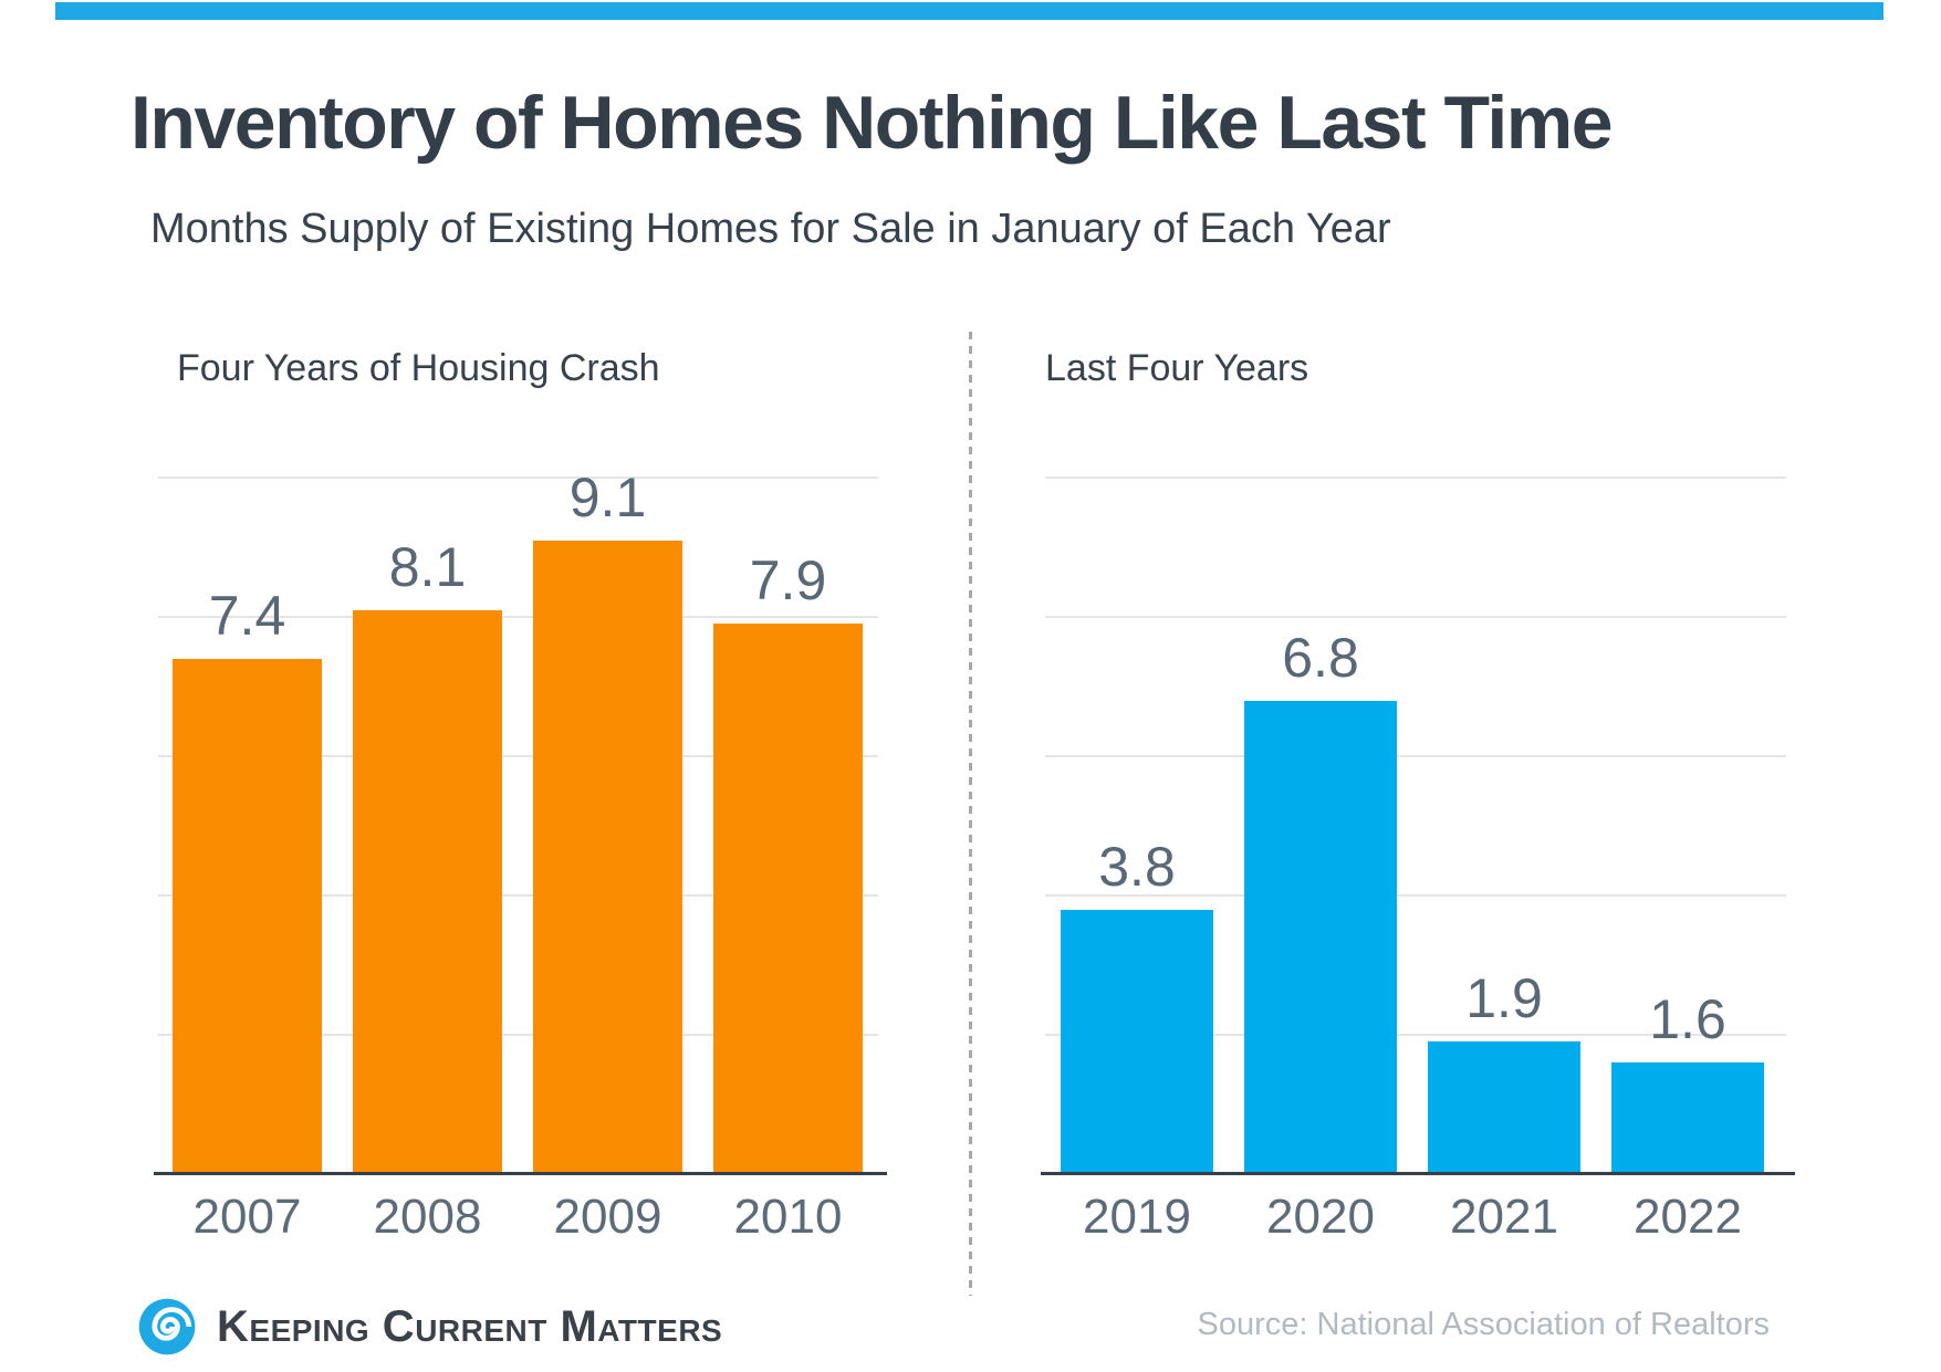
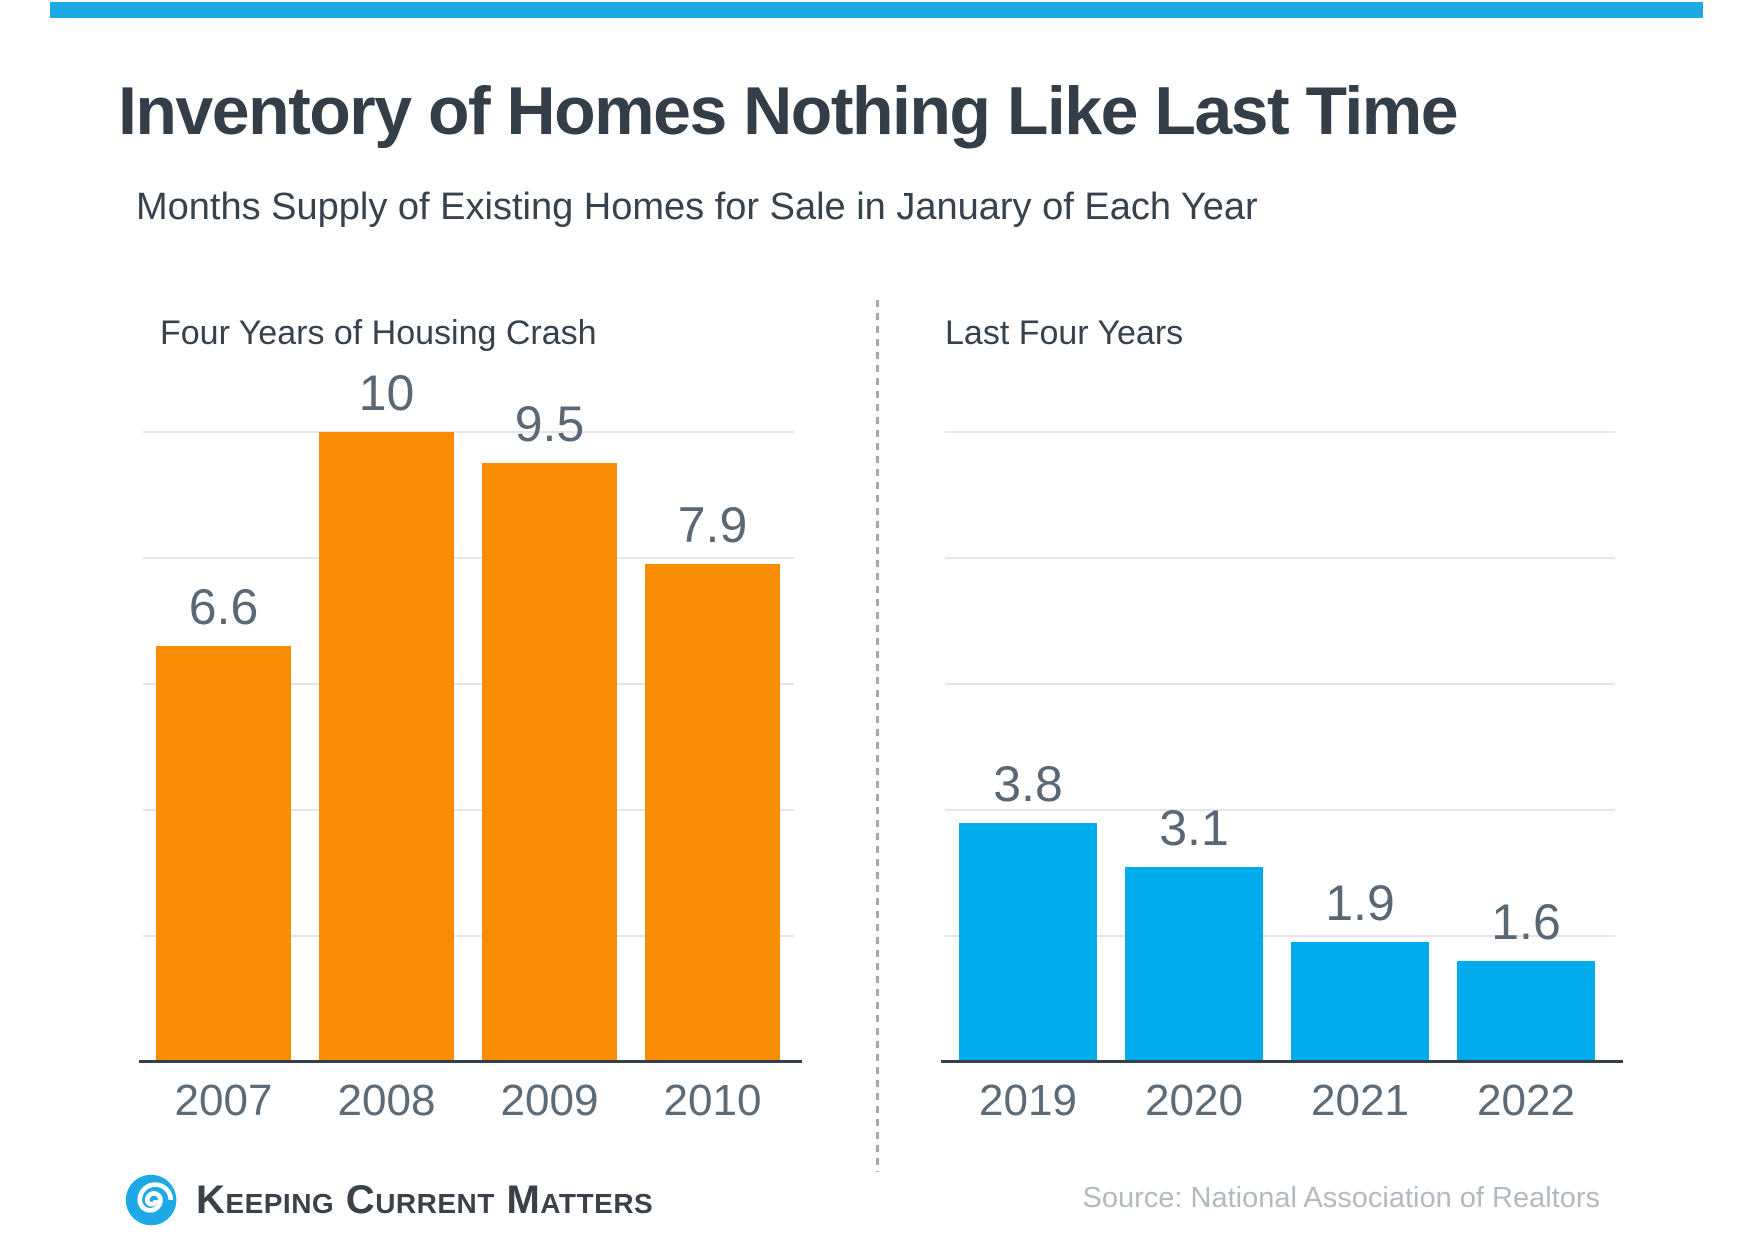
Four Years of Housing Crash/2007: 7.4 -> 6.6
Four Years of Housing Crash/2008: 8.1 -> 10
Four Years of Housing Crash/2009: 9.1 -> 9.5
Last Four Years/2020: 6.8 -> 3.1
